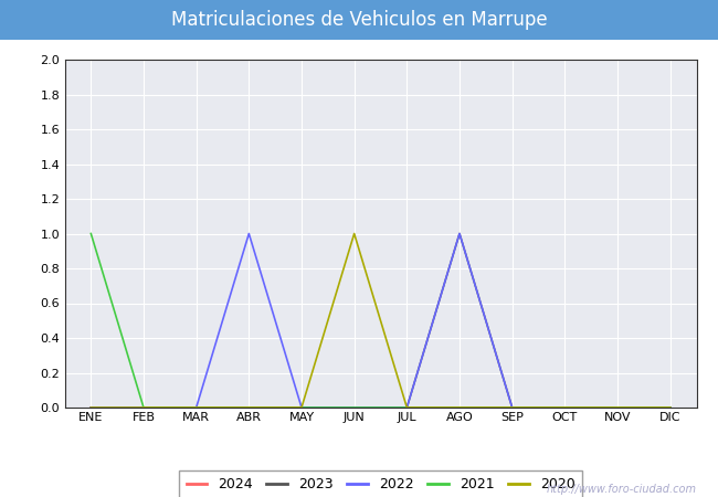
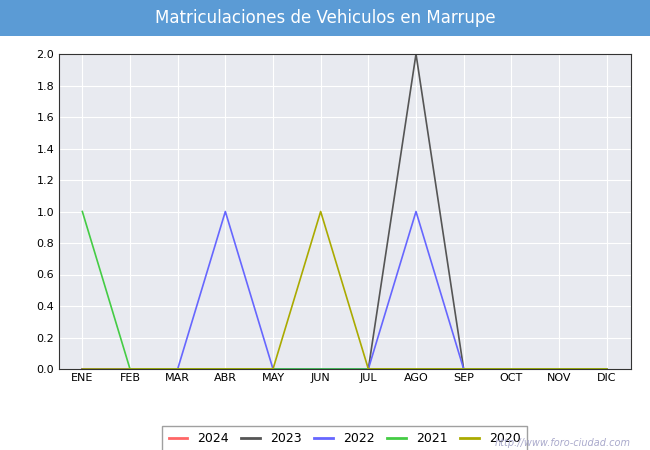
2023/AGO: 1 -> 2
